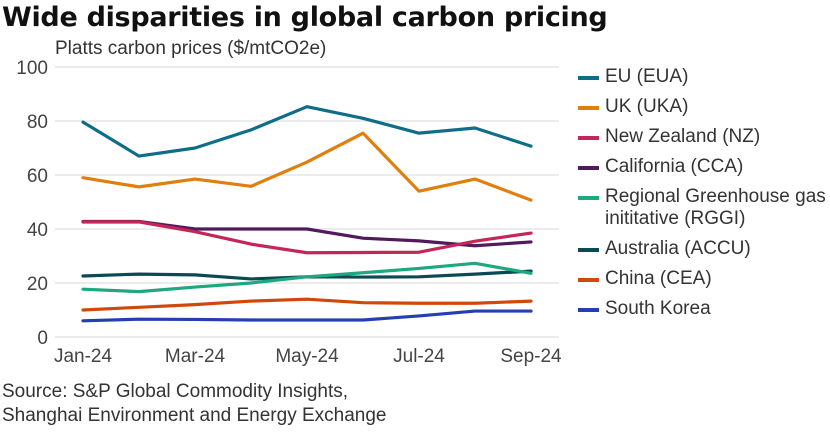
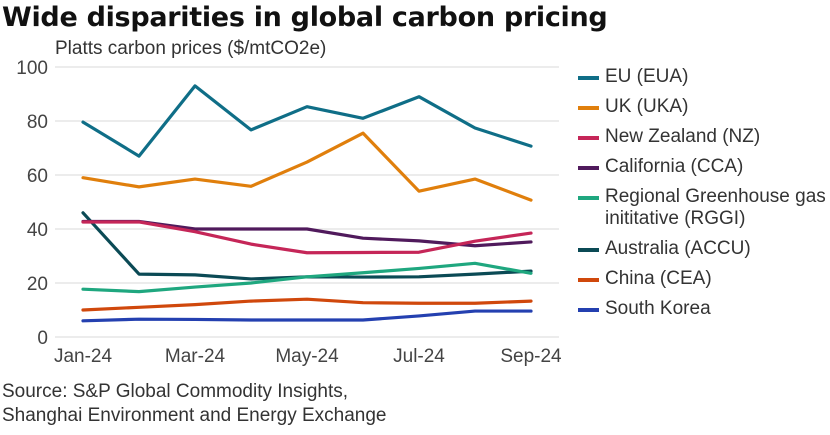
Australia (ACCU)/Jan-24: 23 -> 46
EU (EUA)/Mar-24: 70 -> 93
EU (EUA)/Jul-24: 76 -> 89
